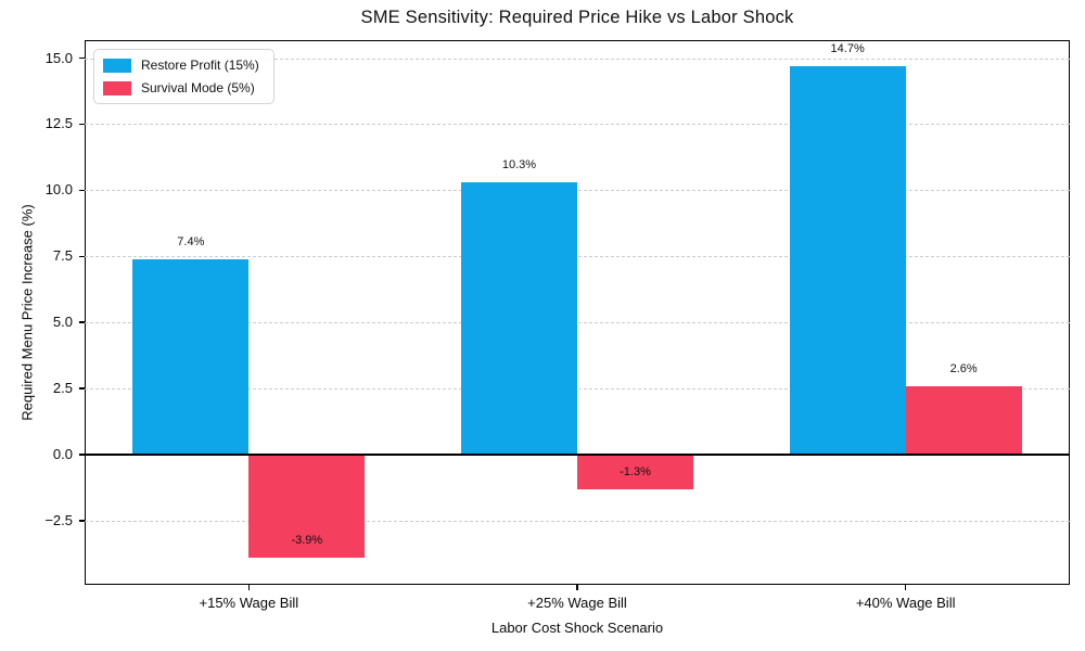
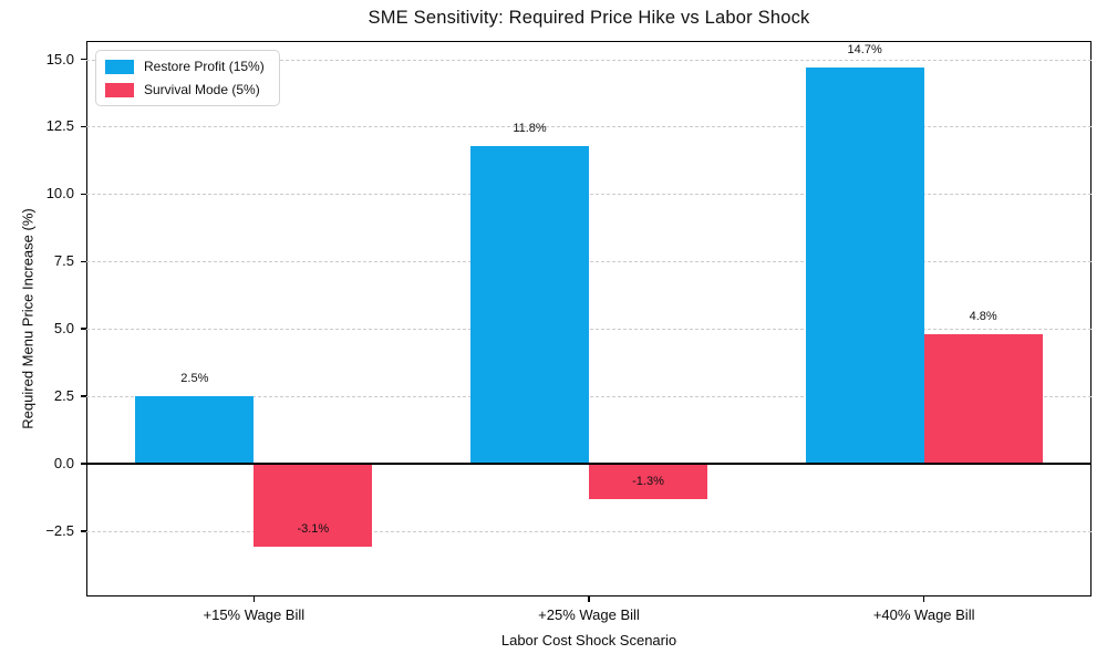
Restore Profit (15%)/+15% Wage Bill: 7.4% -> 2.5%
Survival Mode (5%)/+15% Wage Bill: -3.9% -> -3.1%
Restore Profit (15%)/+25% Wage Bill: 10.3% -> 11.8%
Survival Mode (5%)/+40% Wage Bill: 2.6% -> 4.8%
